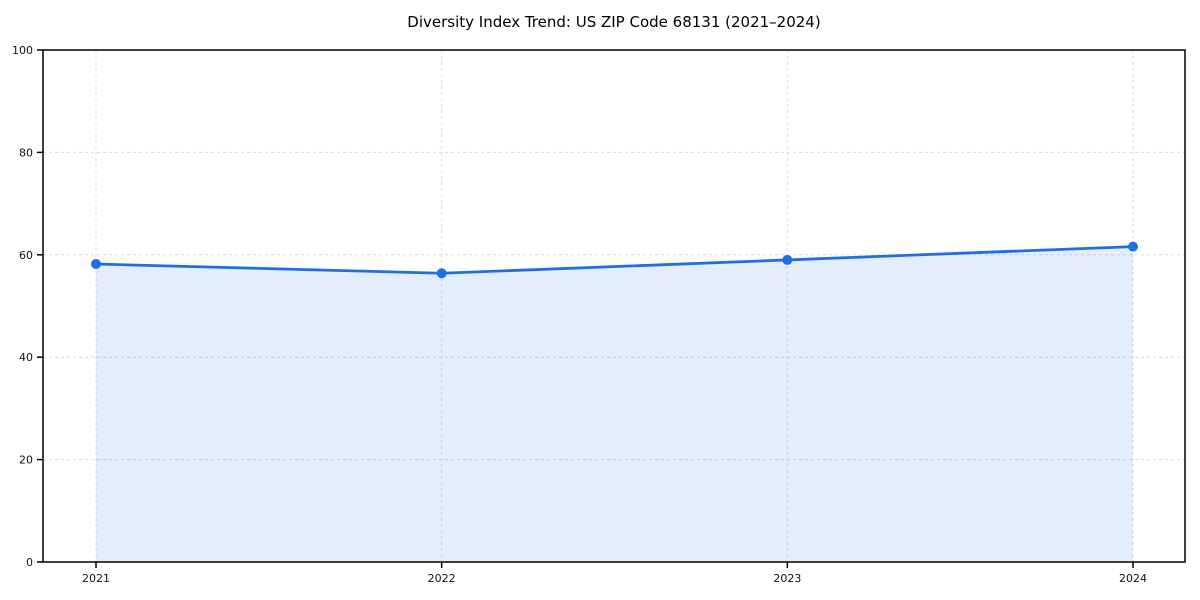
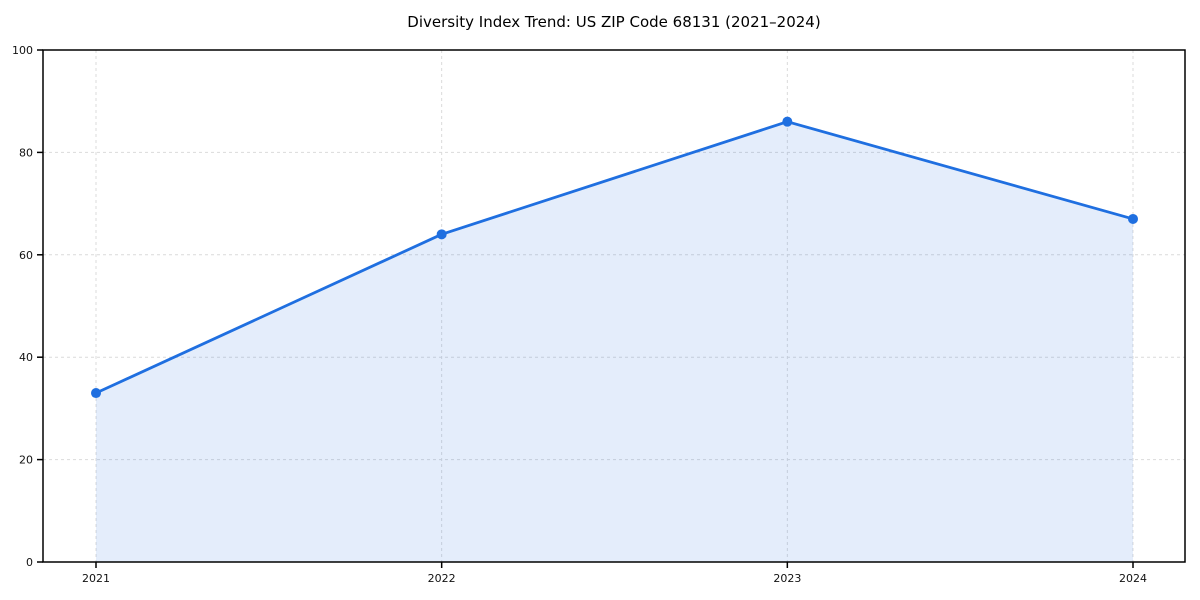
2021: 58 -> 33
2022: 56 -> 64
2023: 59 -> 86
2024: 62 -> 67
